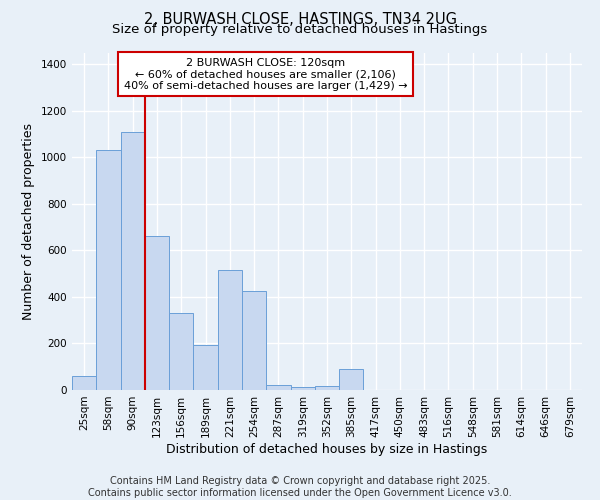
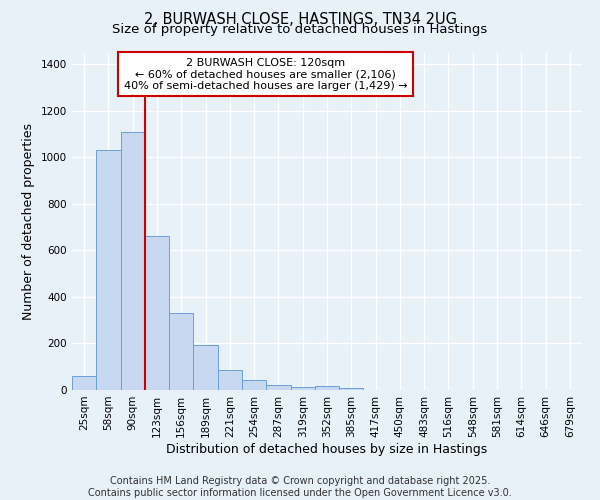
221sqm: 515 -> 88
254sqm: 425 -> 45
385sqm: 90 -> 10
